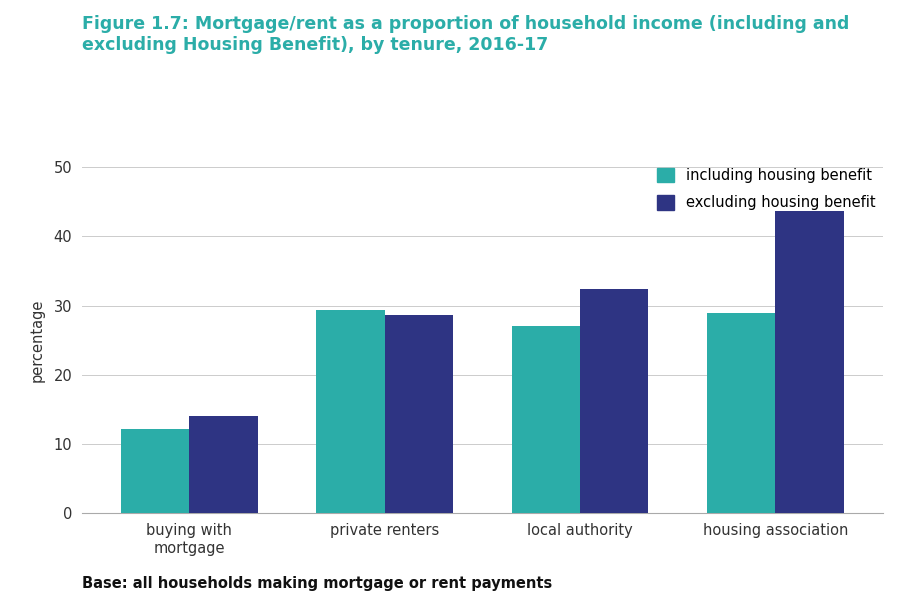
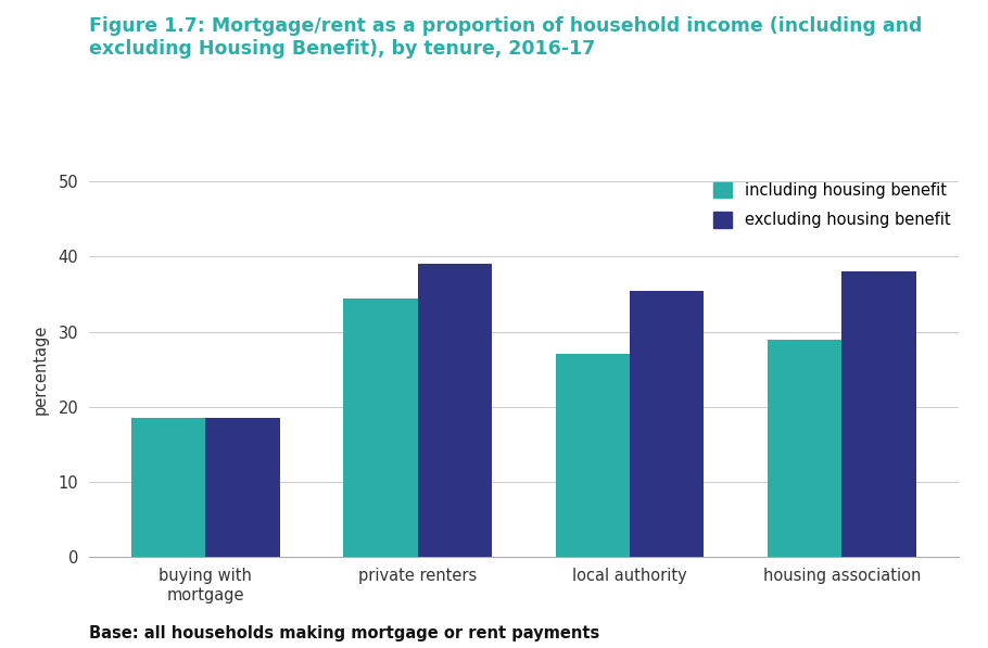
including housing benefit/buying with mortgage: 12.2 -> 18.5
excluding housing benefit/buying with mortgage: 14.0 -> 18.5
including housing benefit/private renters: 29.4 -> 34.5
excluding housing benefit/private renters: 28.6 -> 39.0
excluding housing benefit/local authority: 32.4 -> 35.5
excluding housing benefit/housing association: 43.6 -> 38.0
